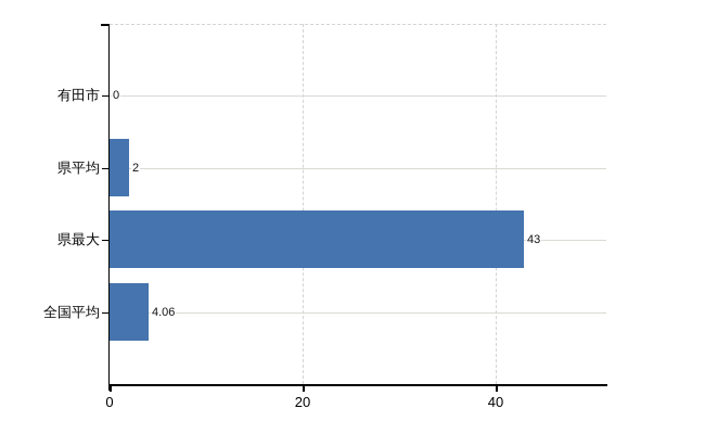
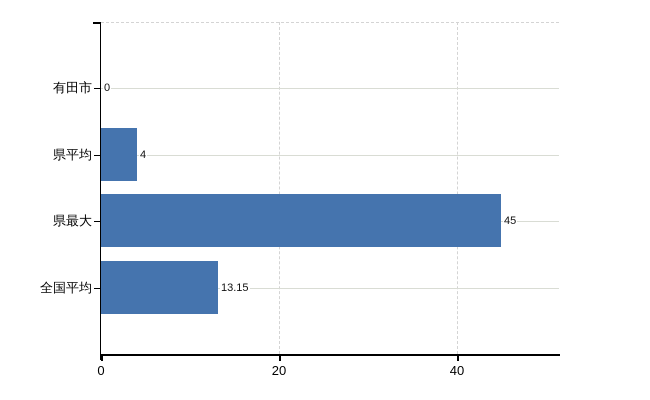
県平均: 2 -> 4
県最大: 43 -> 45
全国平均: 4.06 -> 13.15
